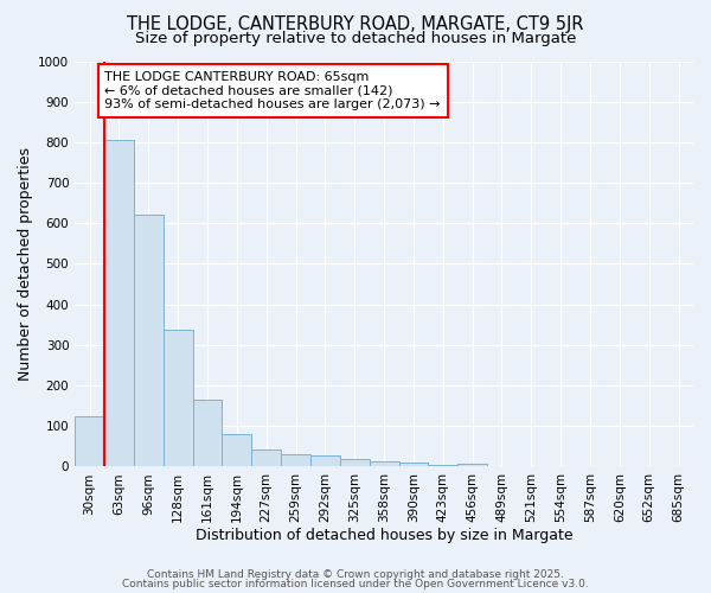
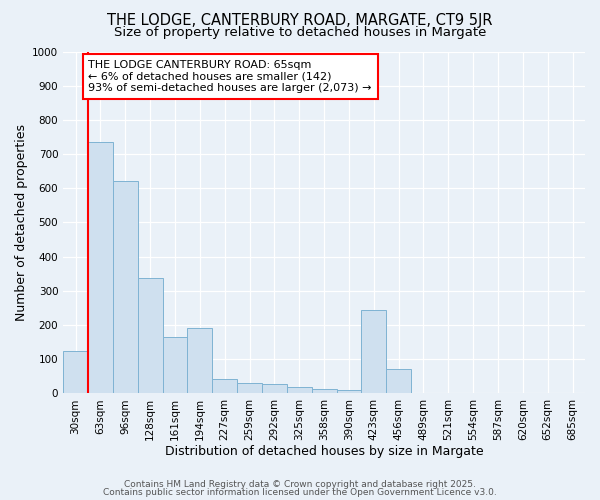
63sqm: 805 -> 735
194sqm: 80 -> 190
423sqm: 5 -> 245
456sqm: 8 -> 70
